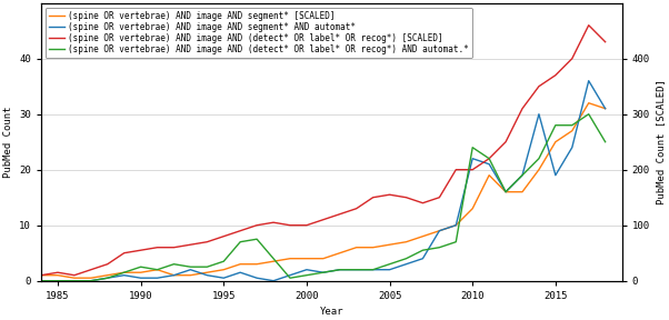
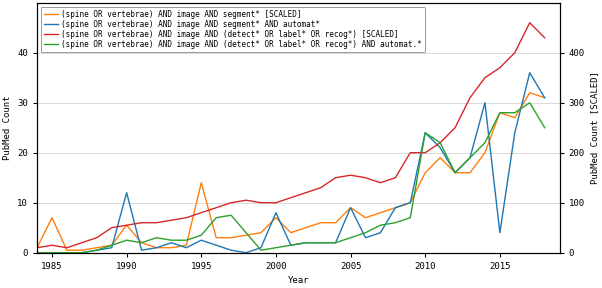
(spine OR vertebrae) AND image AND segment* [SCALED]/1985: 1.0 -> 7.0
(spine OR vertebrae) AND image AND segment* [SCALED]/1990: 1.5 -> 5.5
(spine OR vertebrae) AND image AND segment* AND automat*/1990: 0.5 -> 12.0
(spine OR vertebrae) AND image AND segment* [SCALED]/1995: 2.0 -> 14.0
(spine OR vertebrae) AND image AND segment* AND automat*/1995: 0.5 -> 2.5
(spine OR vertebrae) AND image AND segment* [SCALED]/2000: 4.0 -> 7.0
(spine OR vertebrae) AND image AND segment* AND automat*/2000: 2.0 -> 8.0
(spine OR vertebrae) AND image AND segment* [SCALED]/2005: 6.5 -> 9.0
(spine OR vertebrae) AND image AND segment* AND automat*/2005: 2.0 -> 9.0
(spine OR vertebrae) AND image AND segment* [SCALED]/2010: 13.0 -> 16.0
(spine OR vertebrae) AND image AND segment* AND automat*/2010: 22.0 -> 24.0
(spine OR vertebrae) AND image AND segment* [SCALED]/2015: 25.0 -> 28.0
(spine OR vertebrae) AND image AND segment* AND automat*/2015: 19.0 -> 4.0
